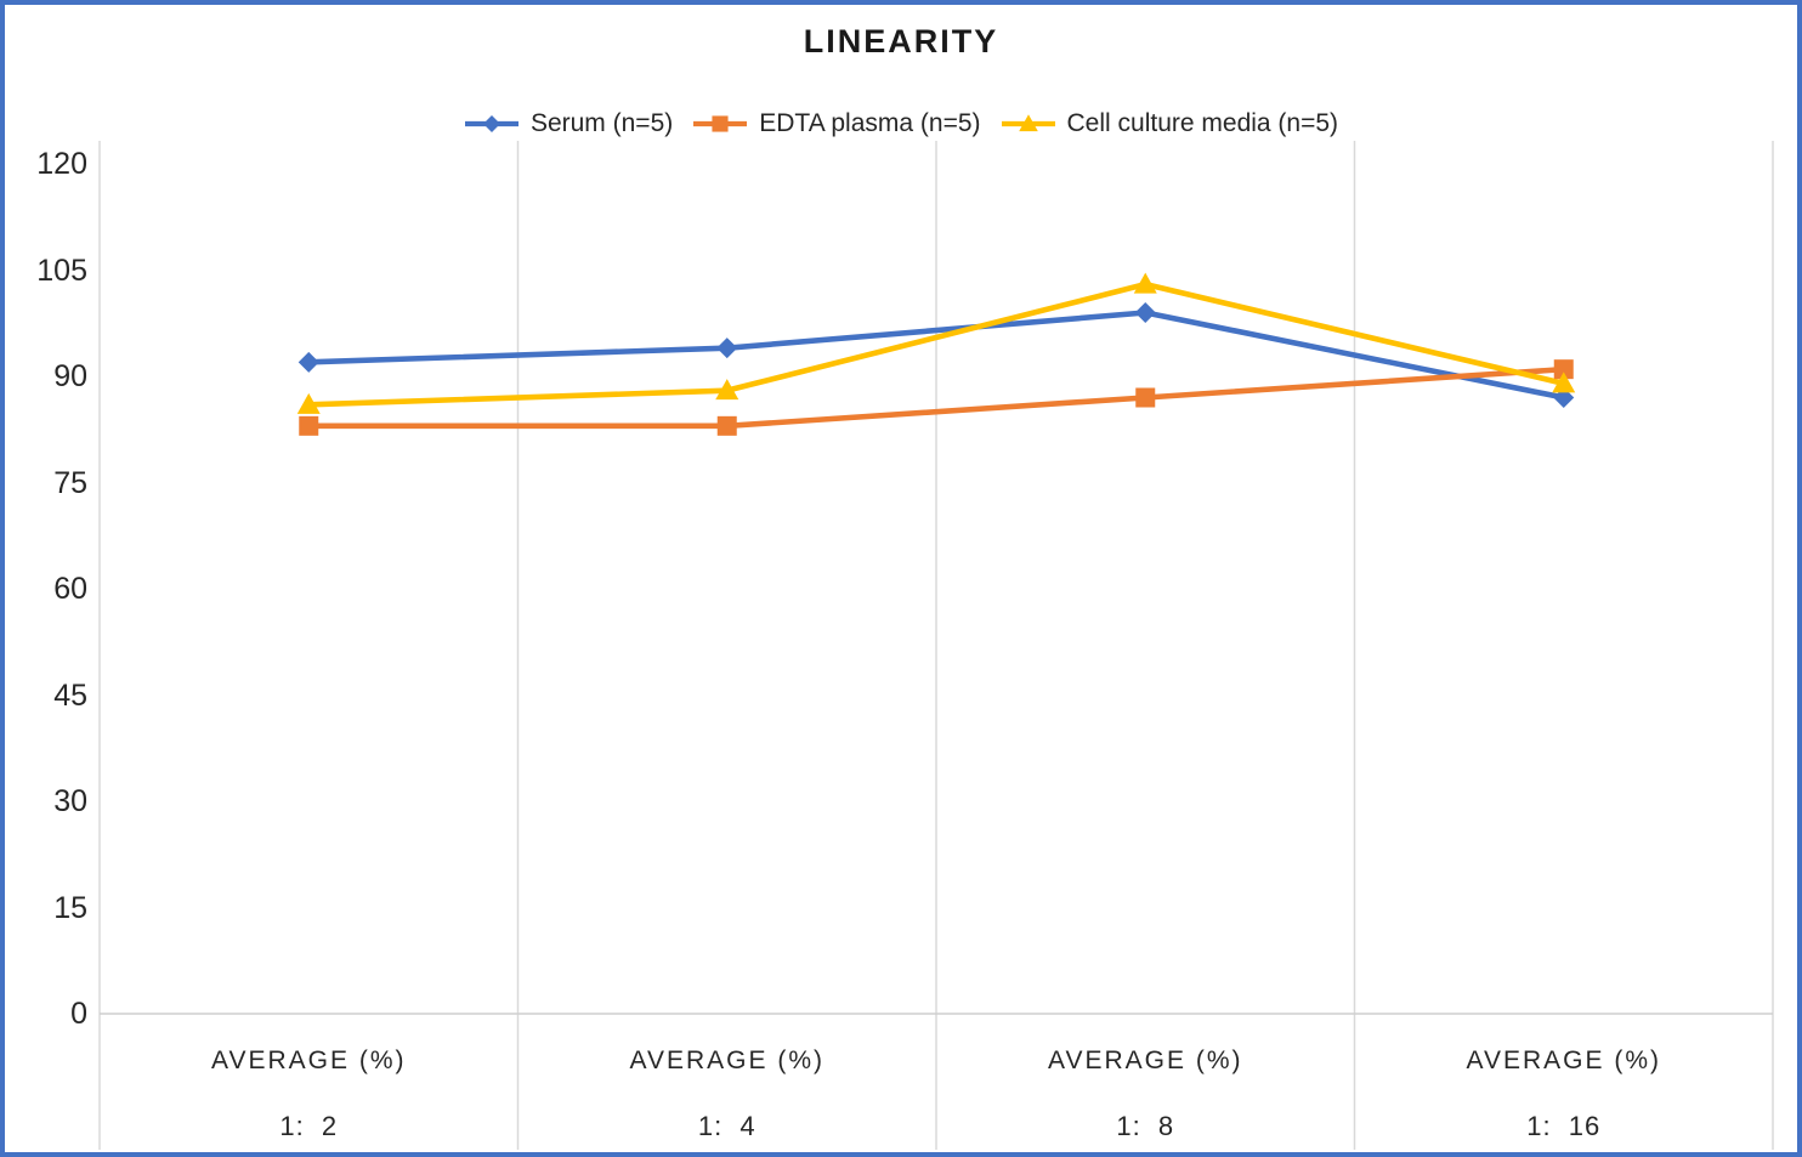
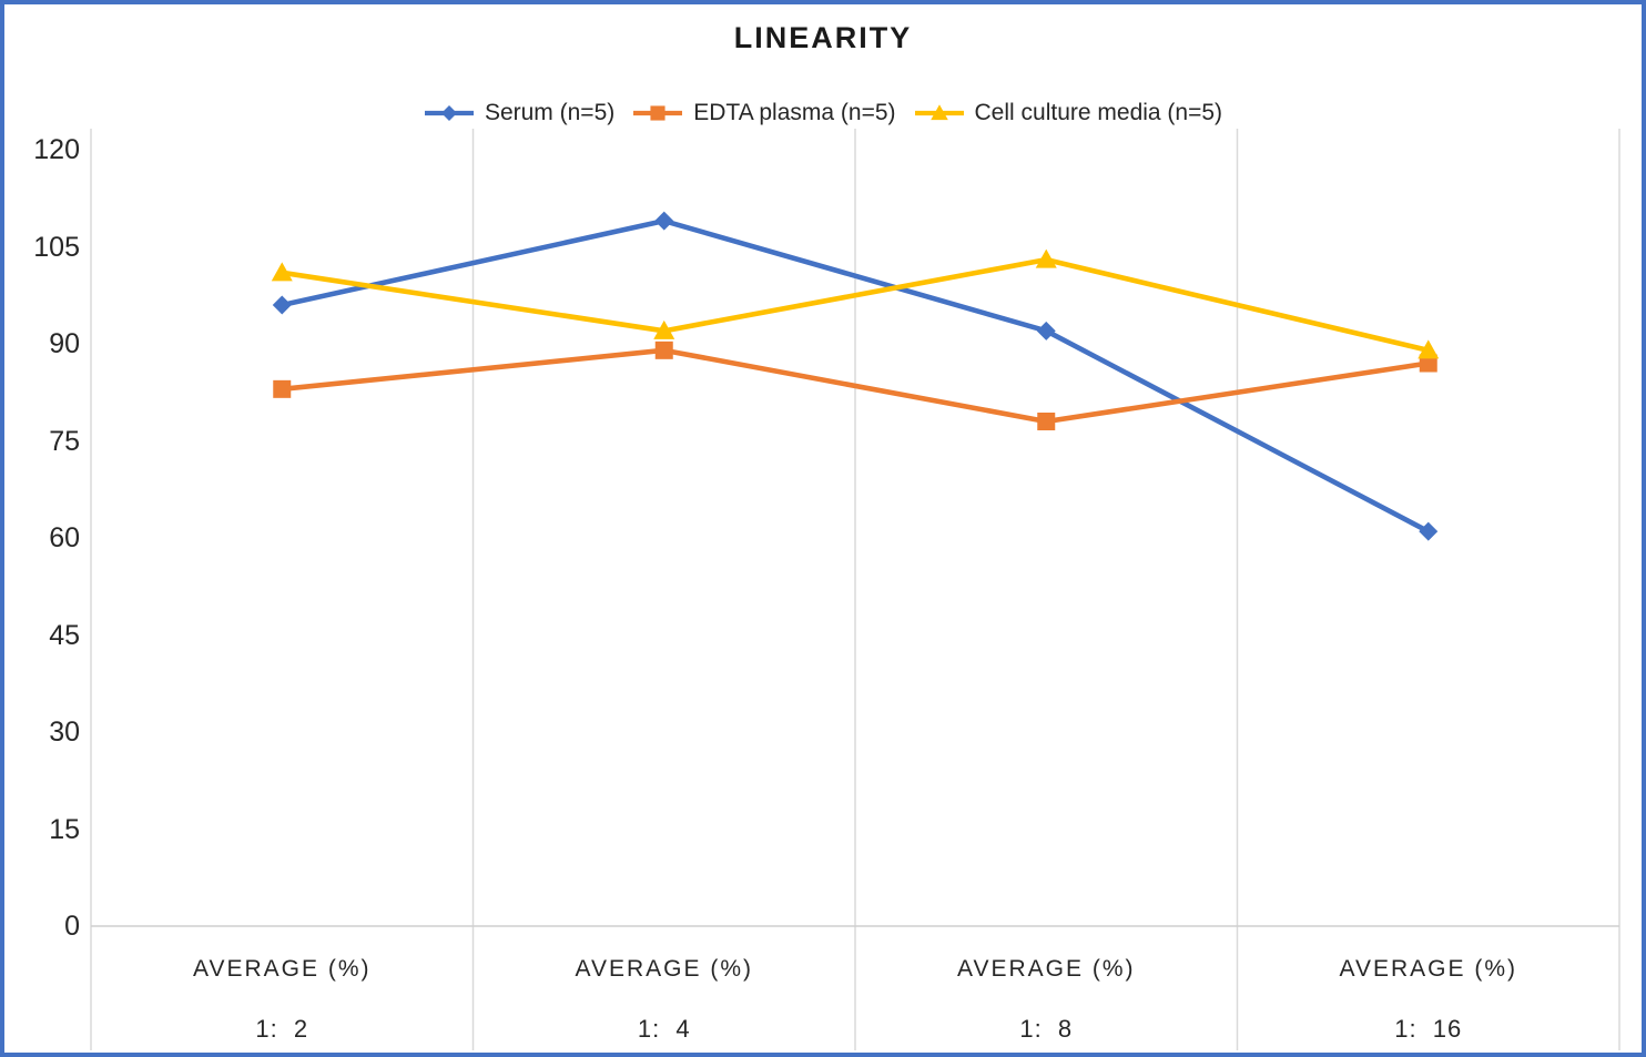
Serum (n=5)/1: 2: 92 -> 96
Cell culture media (n=5)/1: 2: 86 -> 101
Serum (n=5)/1: 4: 94 -> 109
EDTA plasma (n=5)/1: 4: 83 -> 89
Cell culture media (n=5)/1: 4: 88 -> 92
Serum (n=5)/1: 8: 99 -> 92
EDTA plasma (n=5)/1: 8: 87 -> 78
Serum (n=5)/1: 16: 87 -> 61
EDTA plasma (n=5)/1: 16: 91 -> 87
